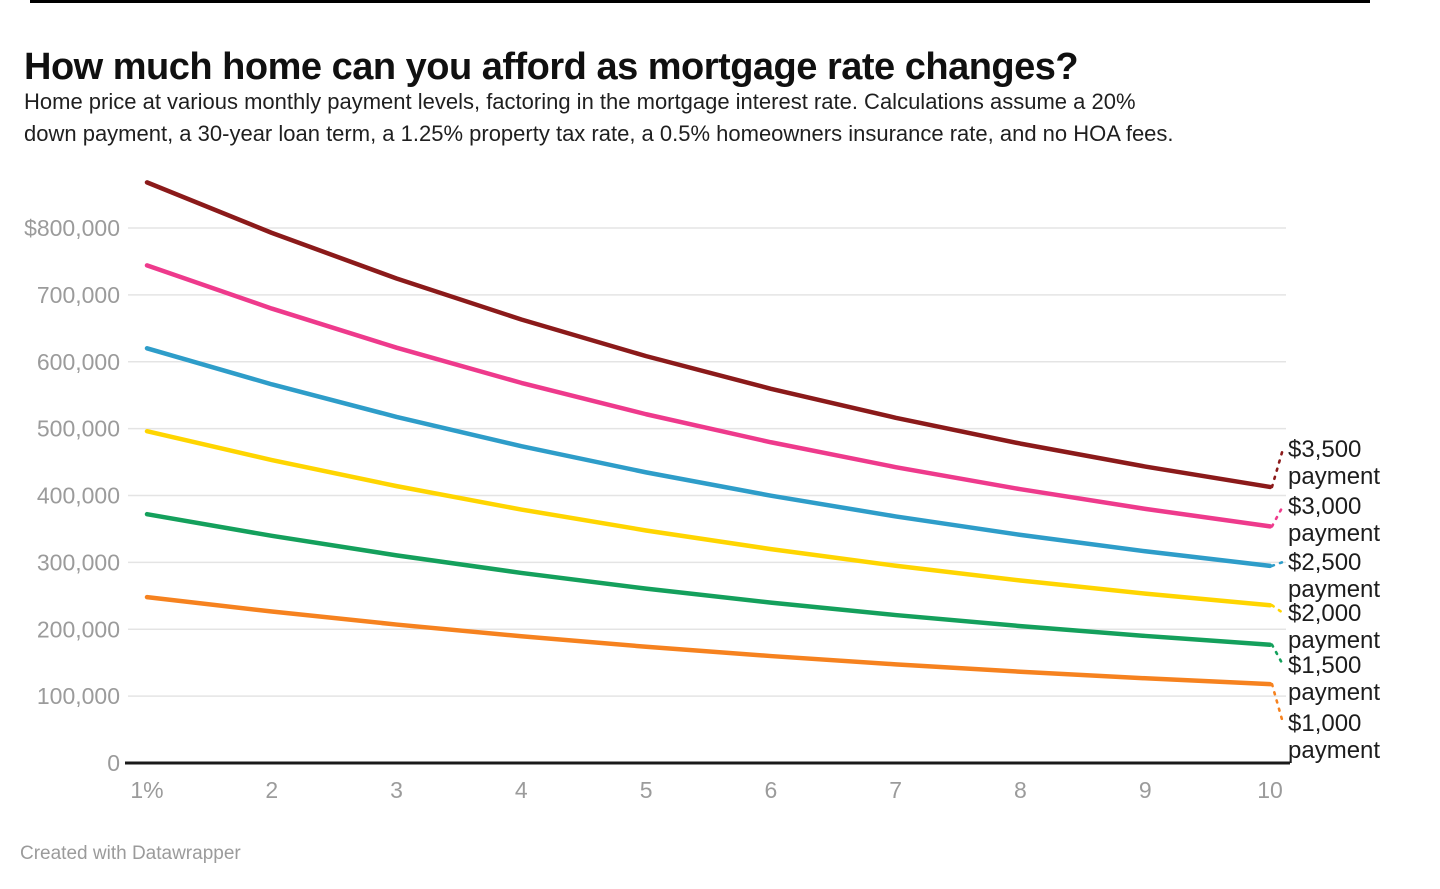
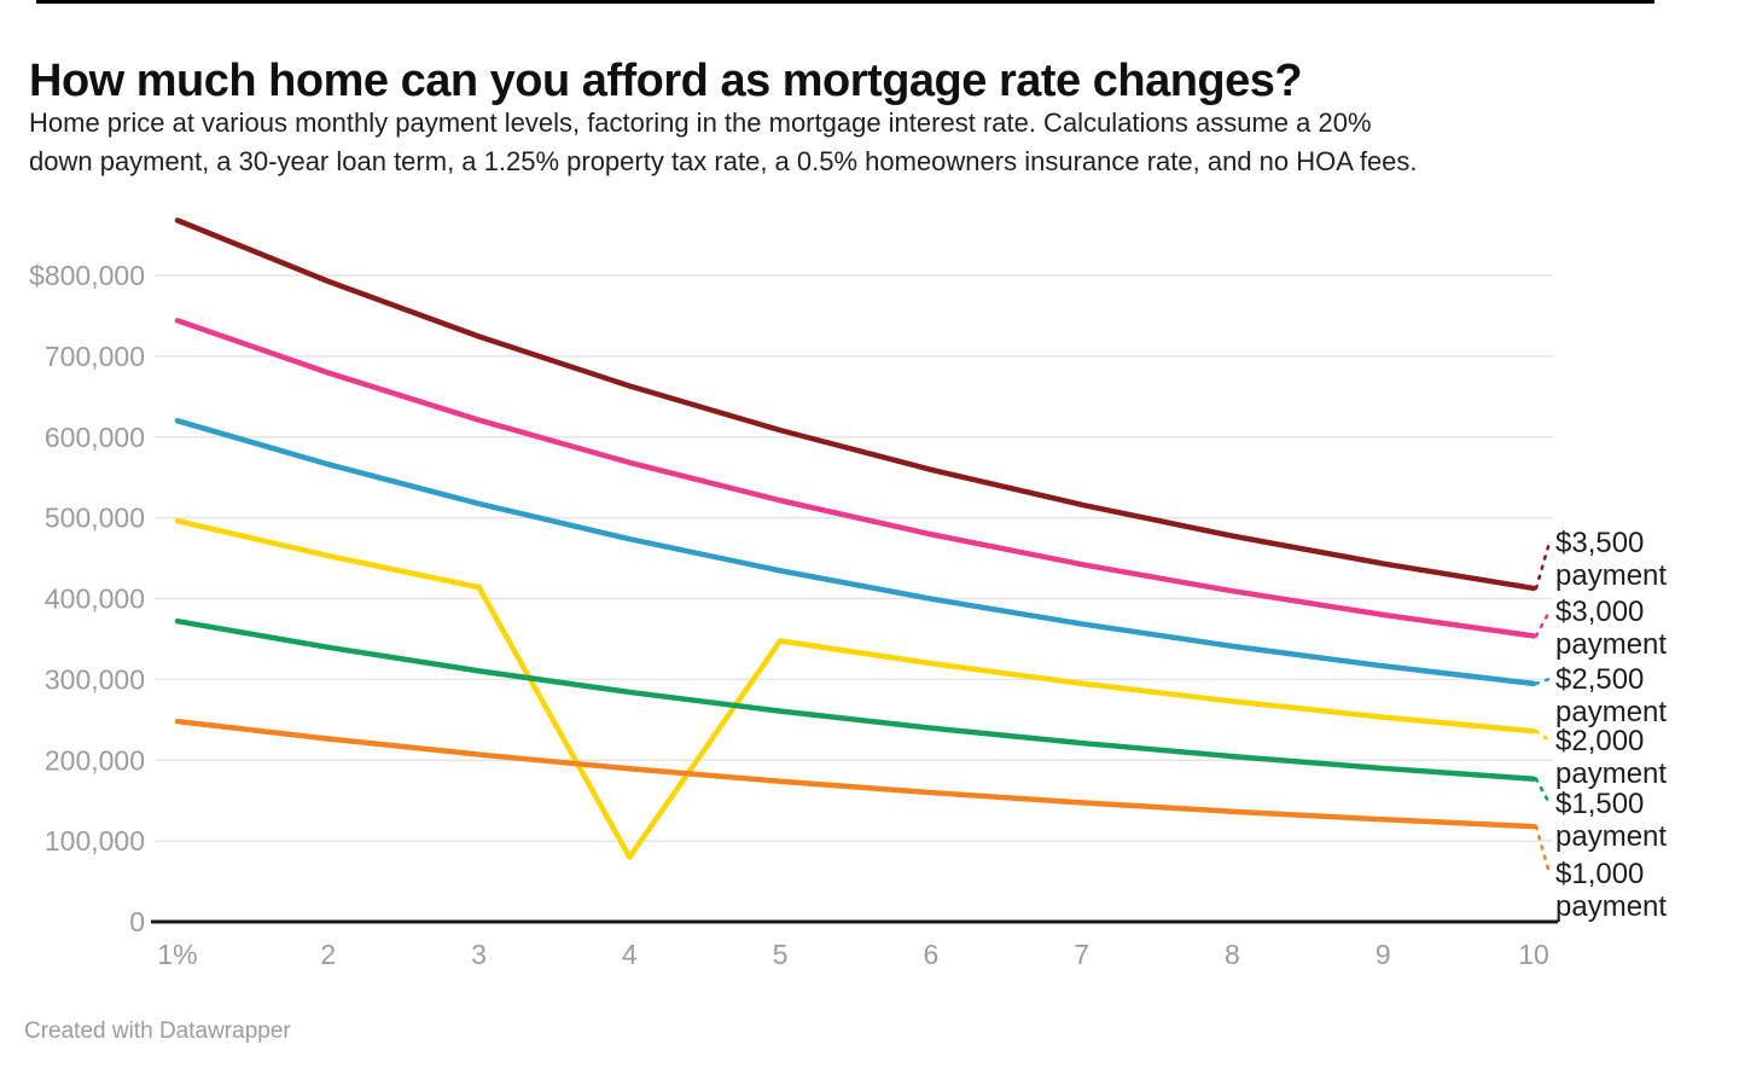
$2,000 payment/4: $380000 -> $80000
